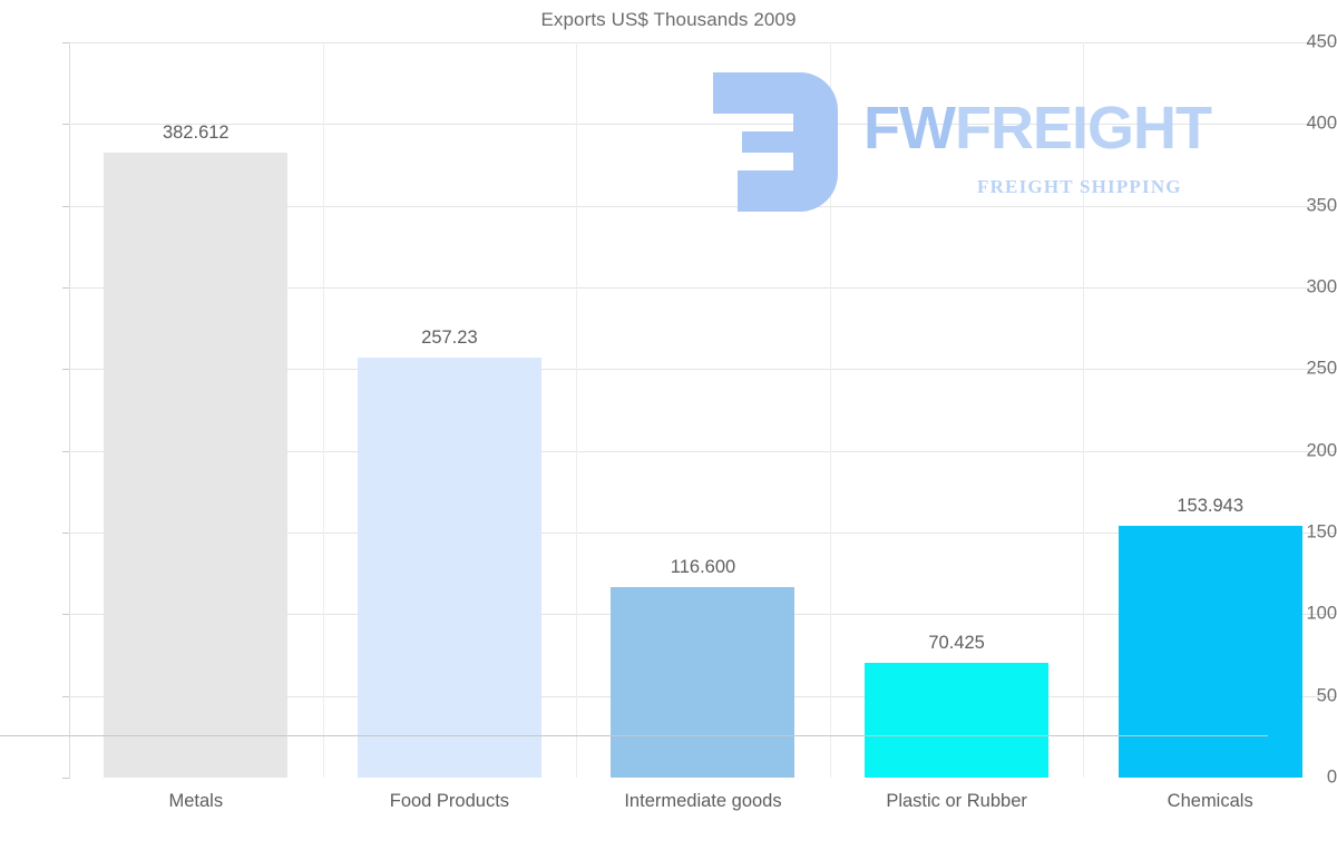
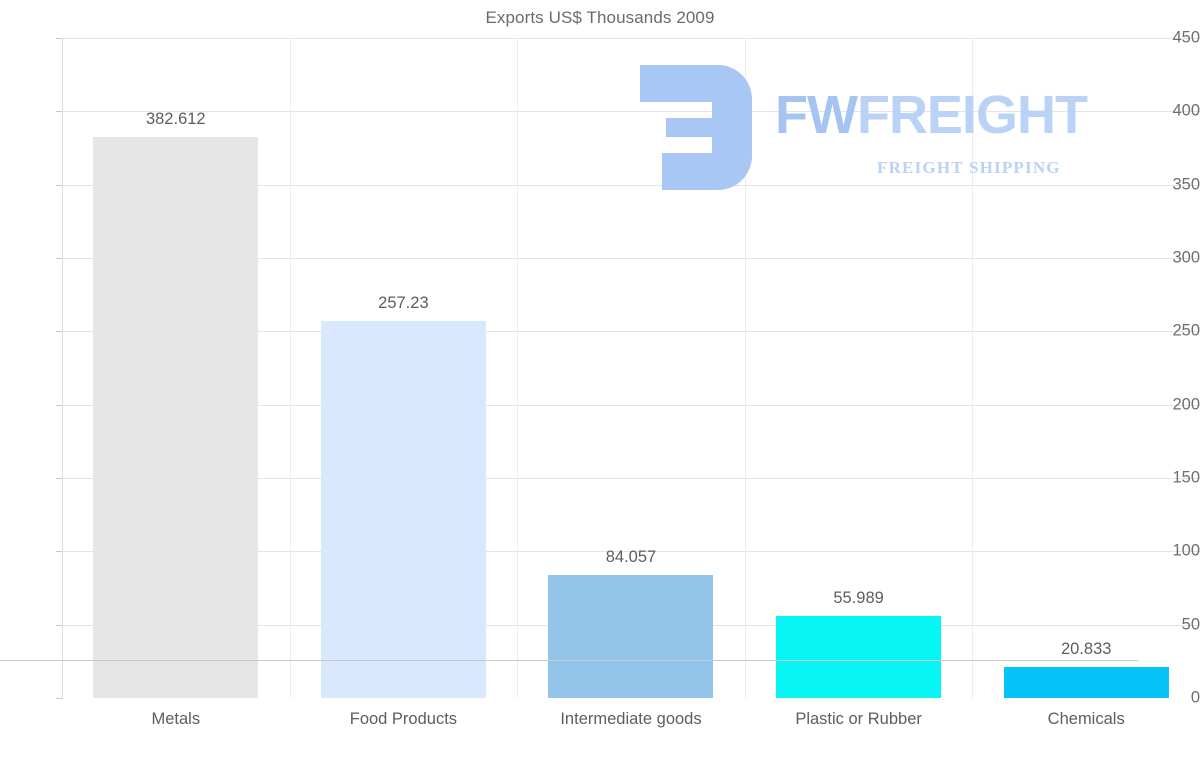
Intermediate goods: 116.600 -> 84.057
Plastic or Rubber: 70.425 -> 55.989
Chemicals: 153.943 -> 20.833
